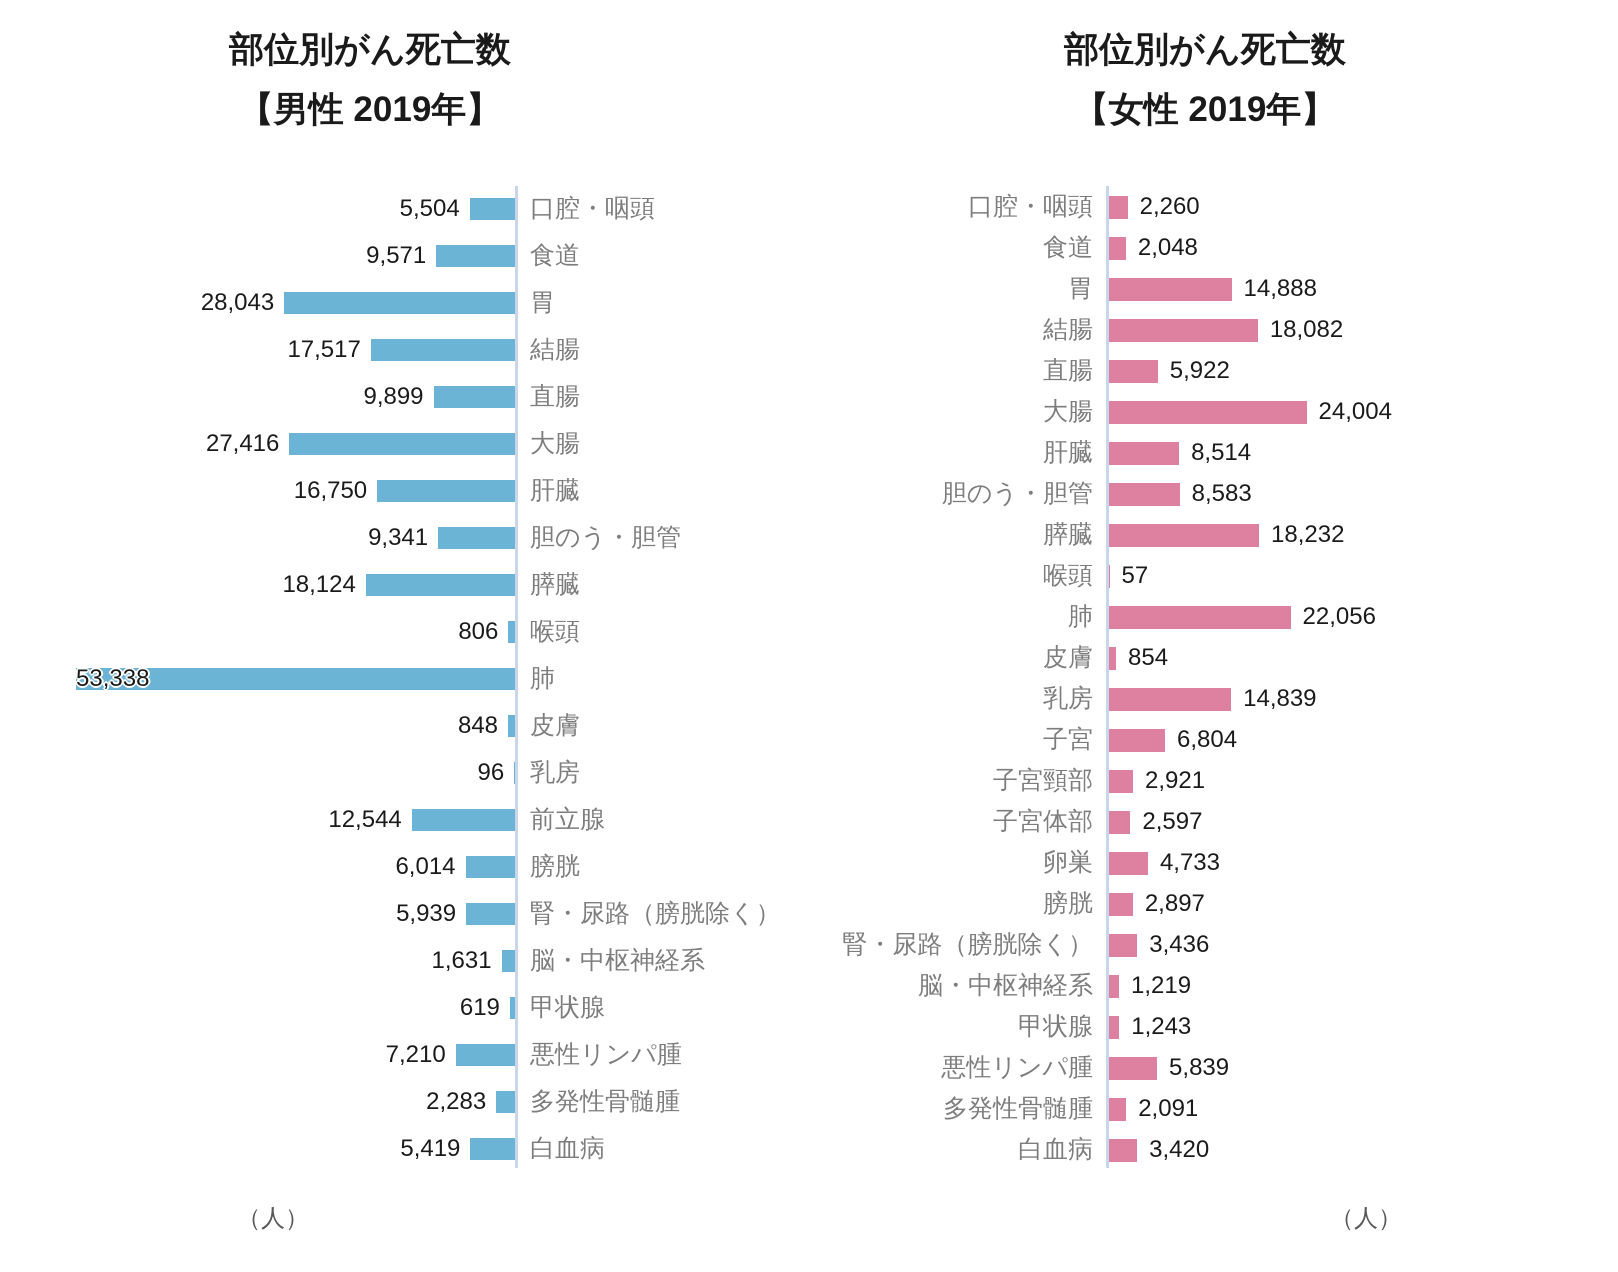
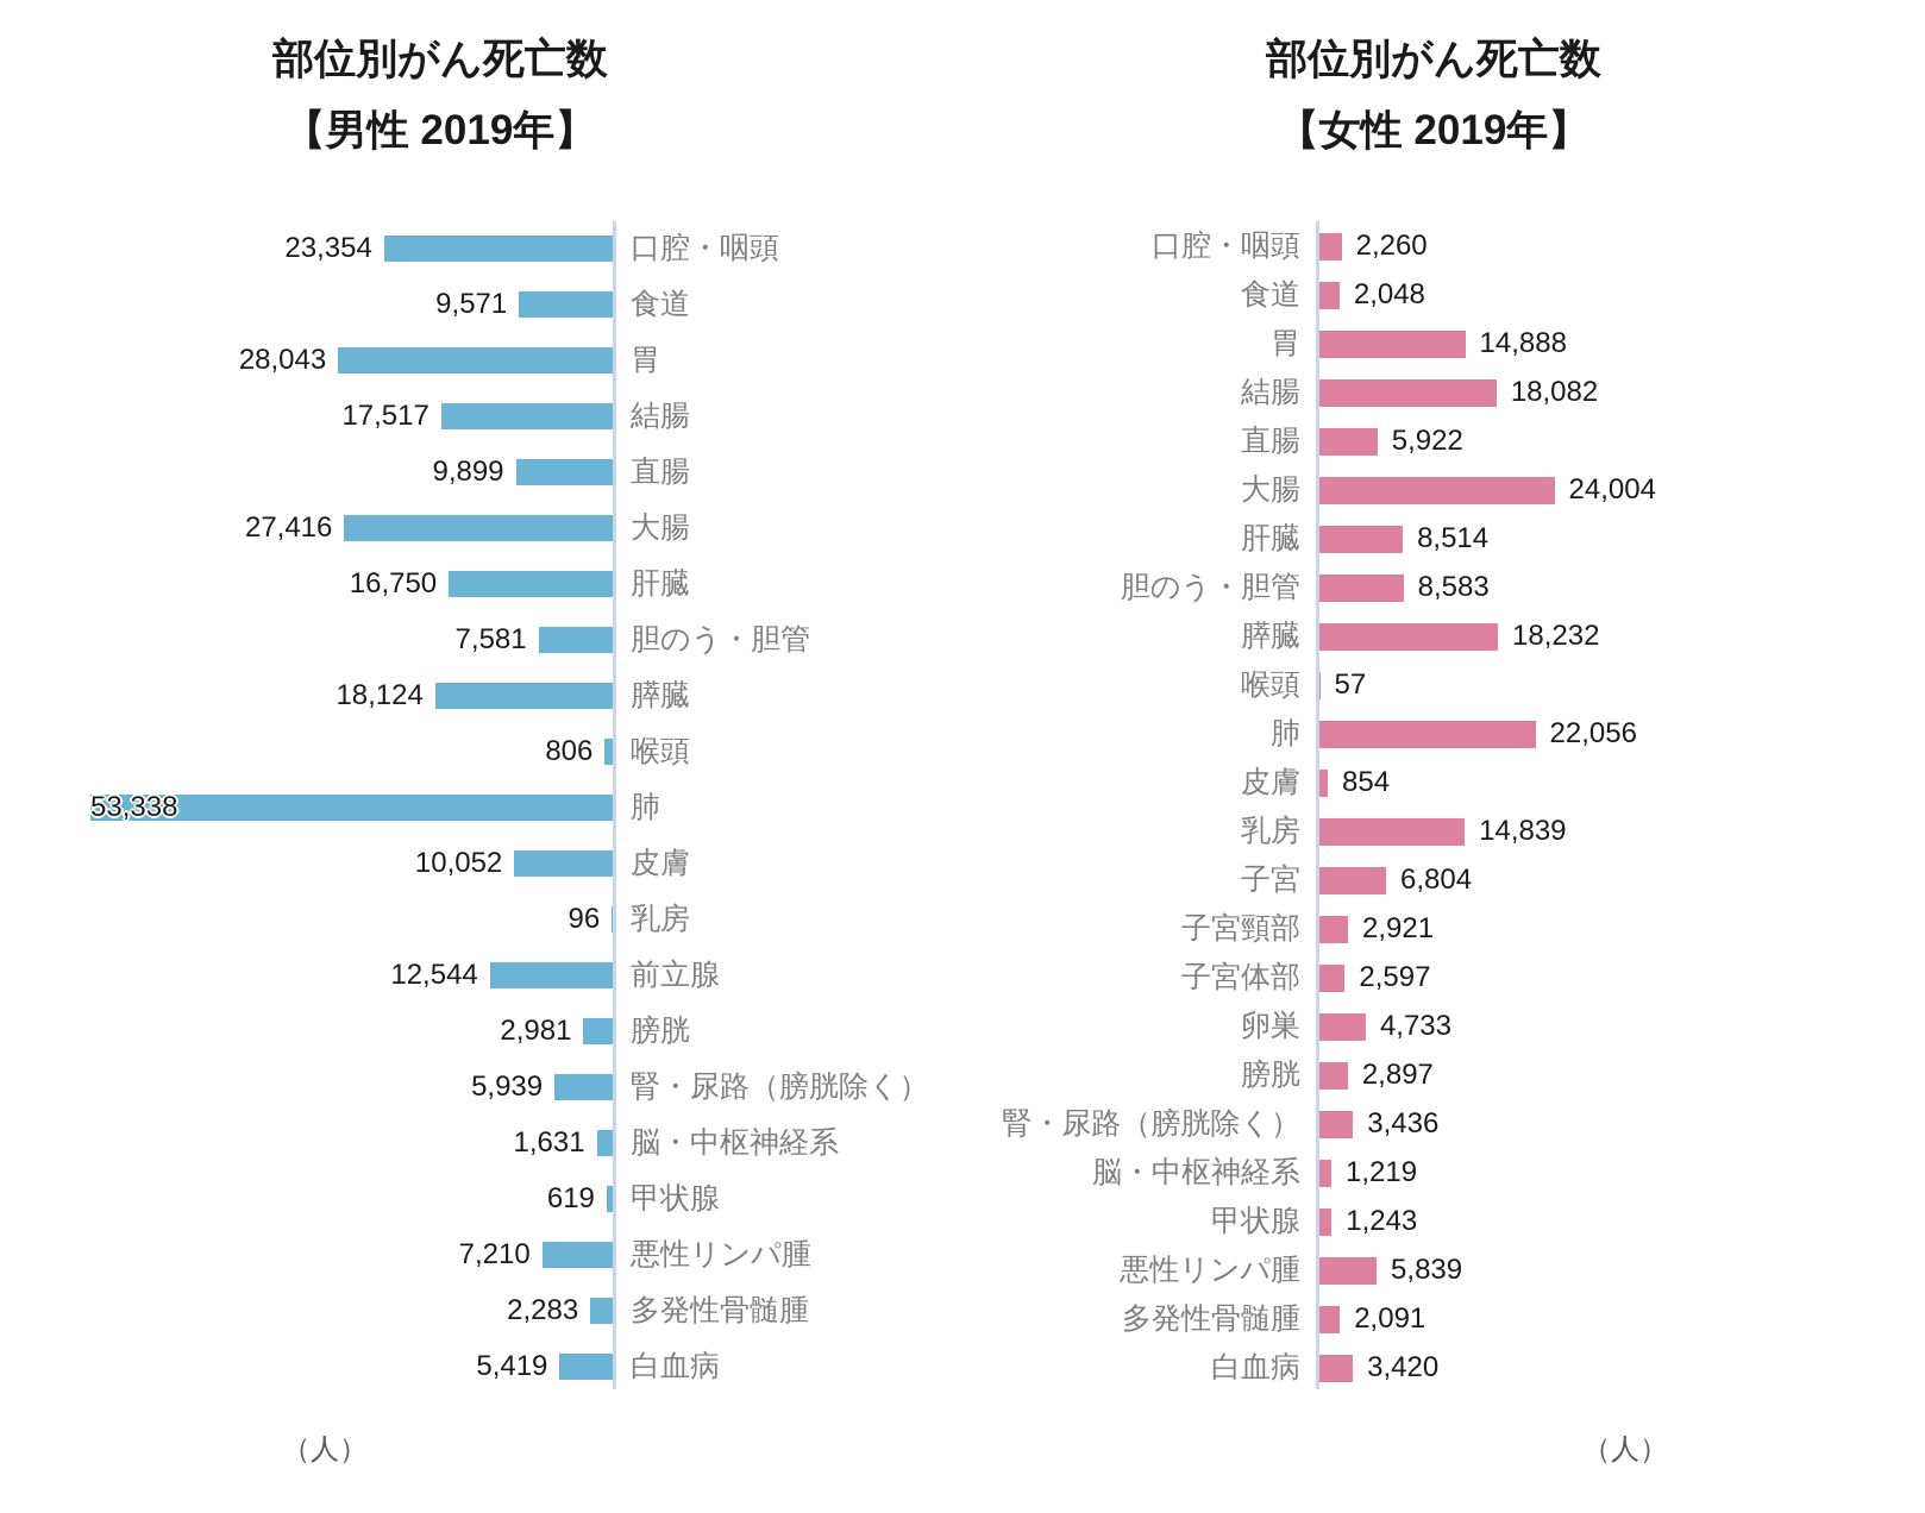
部位別がん死亡数【男性 2019年】/口腔・咽頭: 5,504 -> 23,354
部位別がん死亡数【男性 2019年】/胆のう・胆管: 9,341 -> 7,581
部位別がん死亡数【男性 2019年】/皮膚: 848 -> 10,052
部位別がん死亡数【男性 2019年】/膀胱: 6,014 -> 2,981
